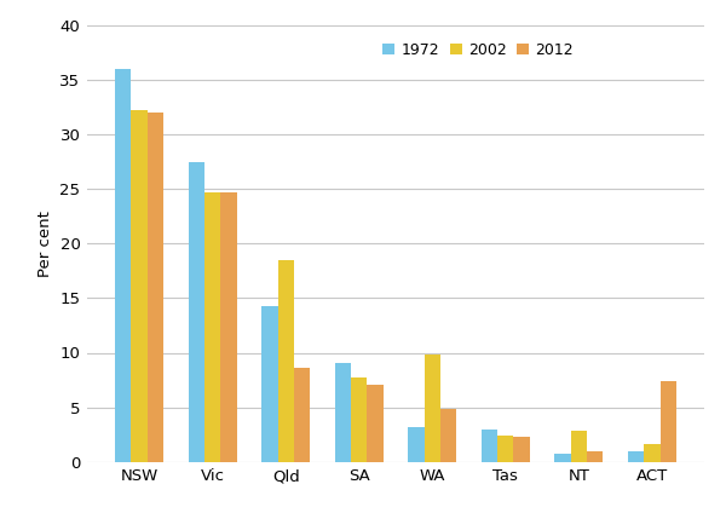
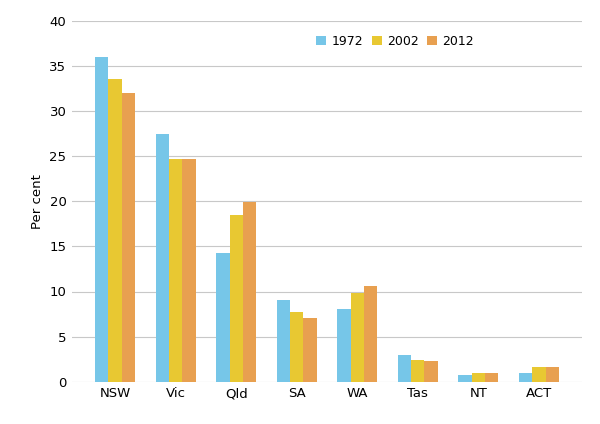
2002/NSW: 32.2 -> 33.6
2012/Qld: 8.6 -> 19.9
1972/WA: 3.2 -> 8.1
2012/WA: 4.8 -> 10.6
2002/NT: 2.8 -> 1.0
2012/ACT: 7.4 -> 1.6
